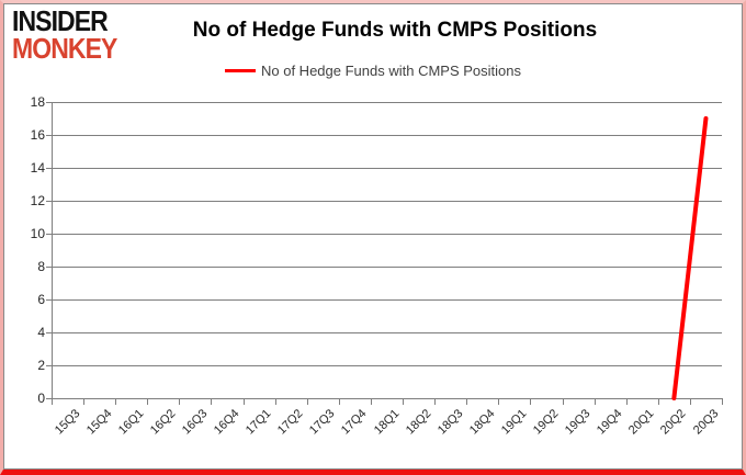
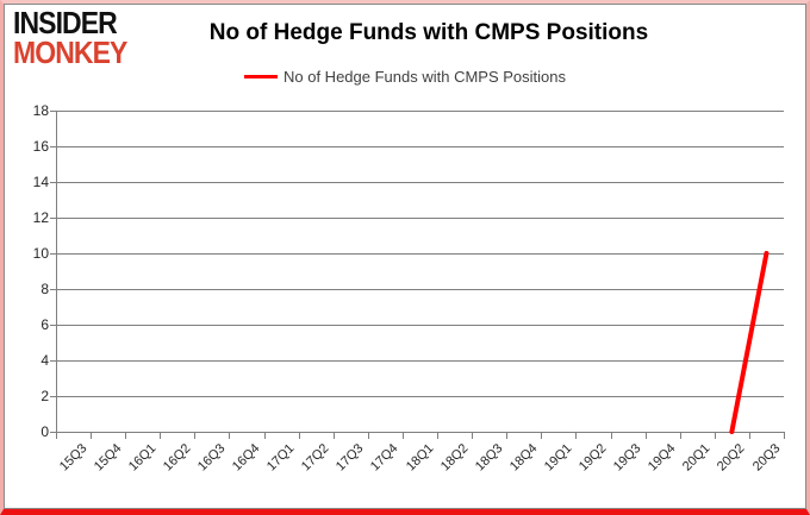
20Q3: 17 -> 10
